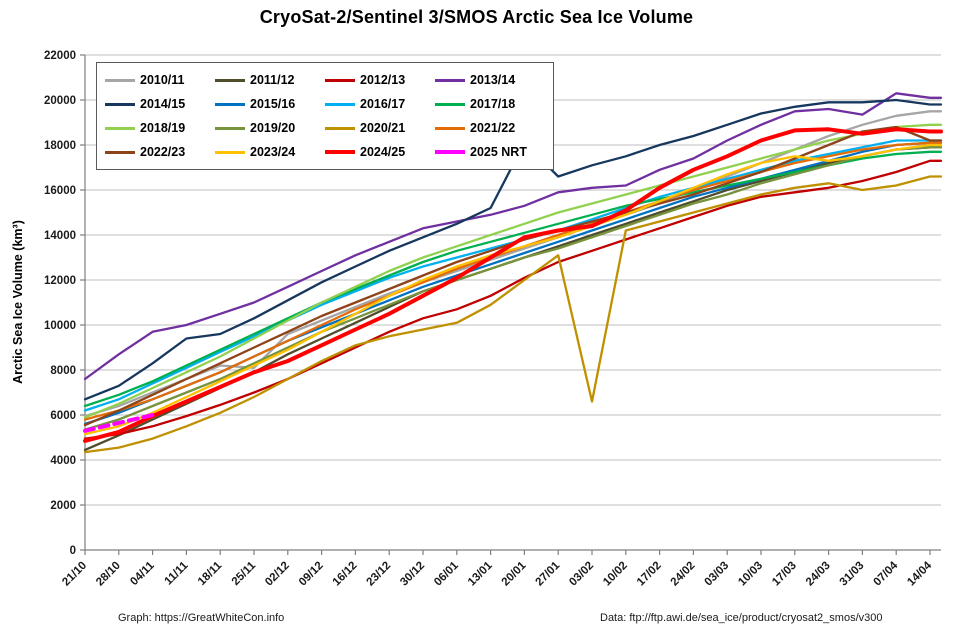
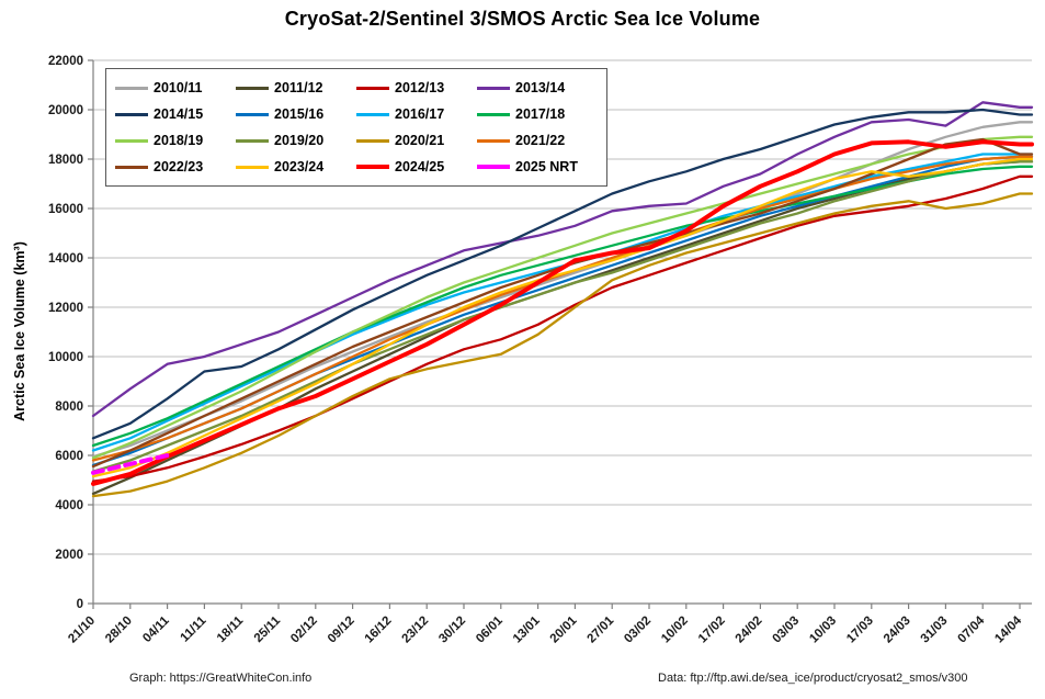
2010/11/25/11: 8100 -> 8900
2014/15/20/01: 18100 -> 15900
2020/21/03/02: 6600 -> 13700
